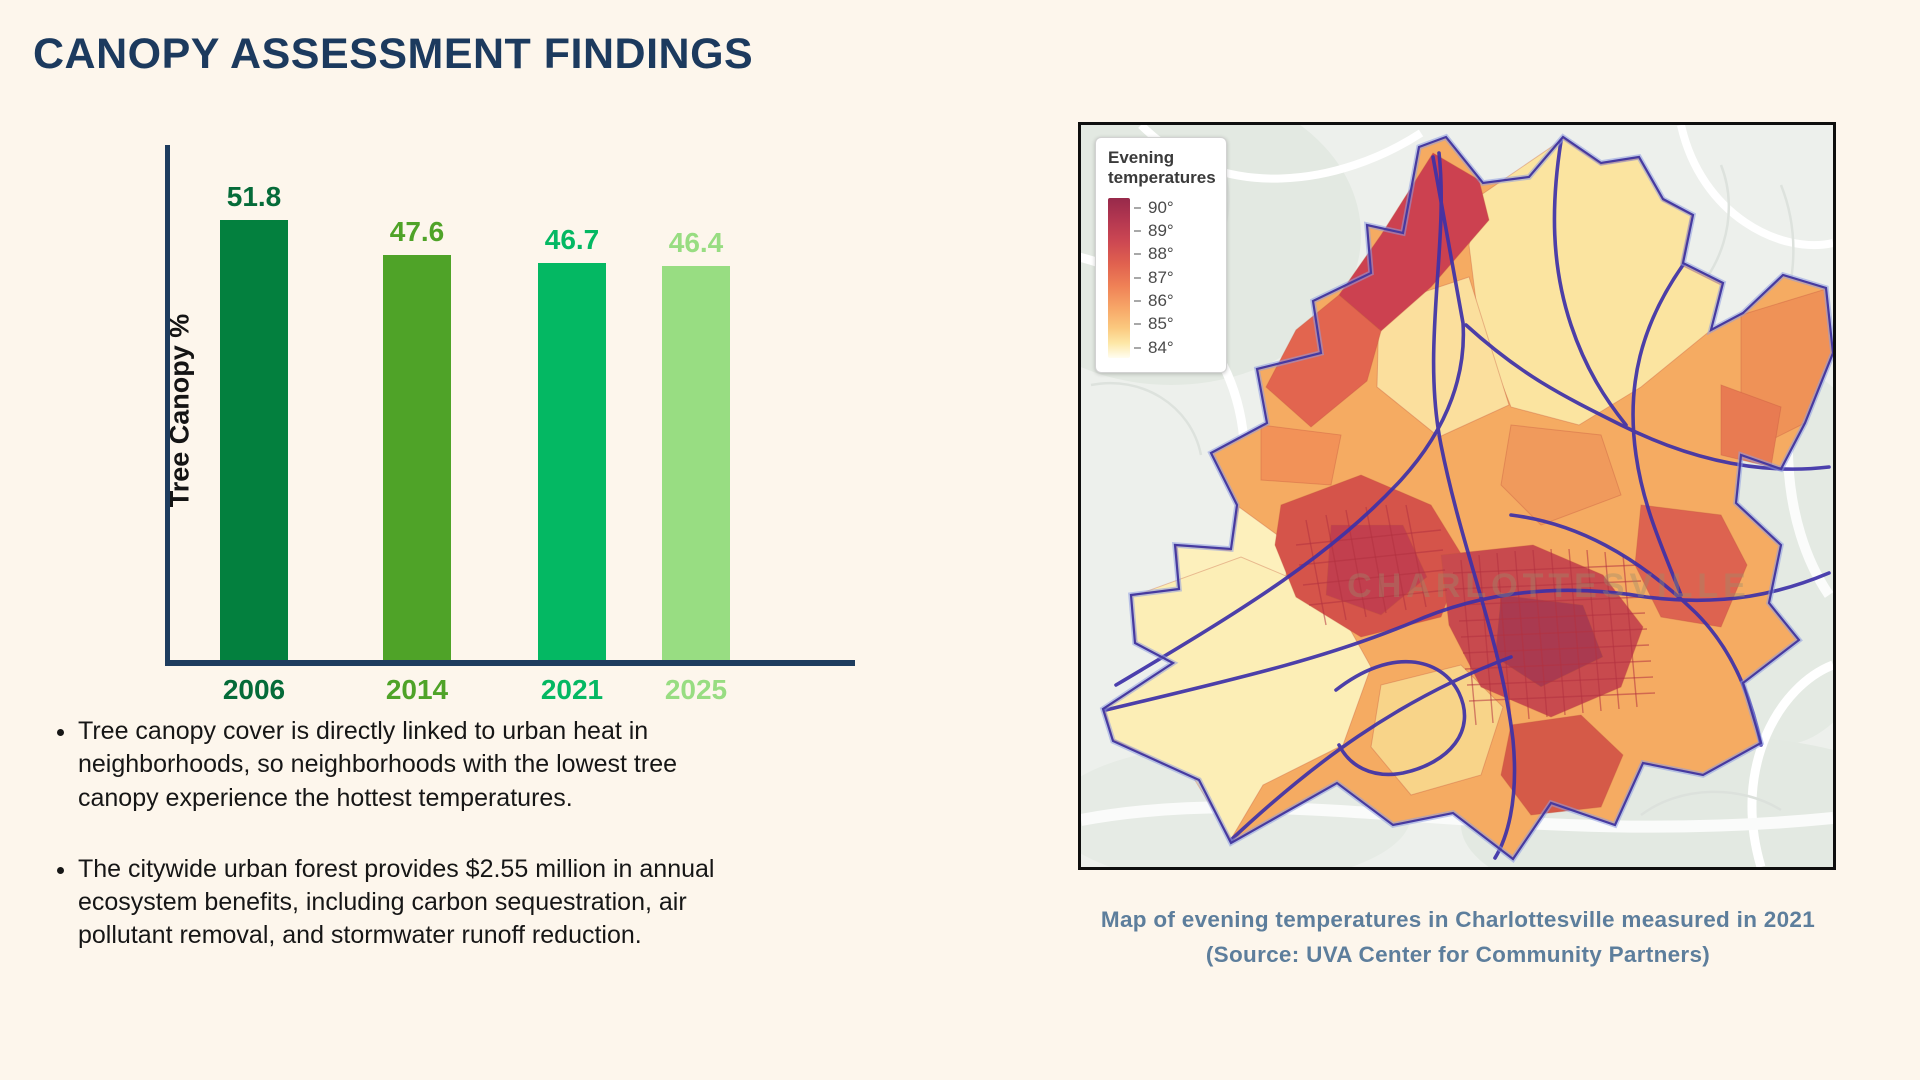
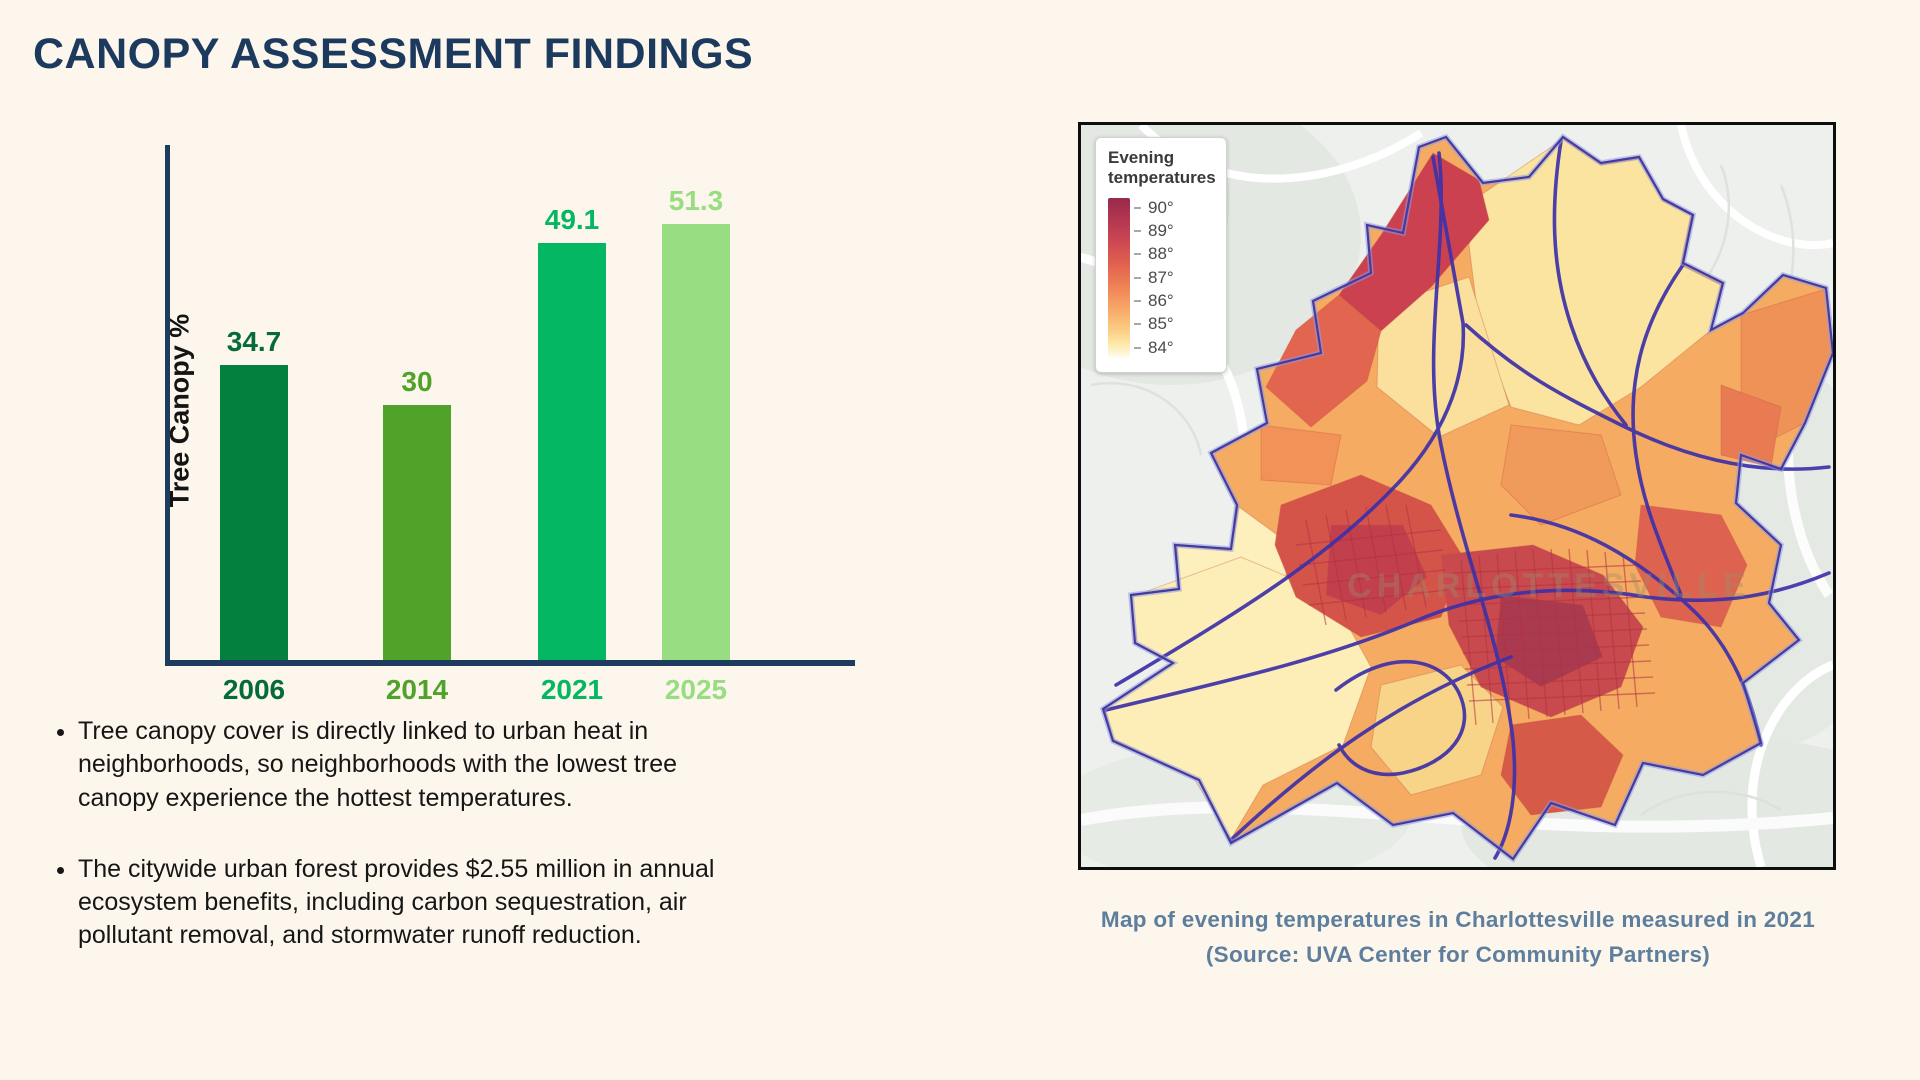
2006: 51.8 -> 34.7
2014: 47.6 -> 30
2021: 46.7 -> 49.1
2025: 46.4 -> 51.3
